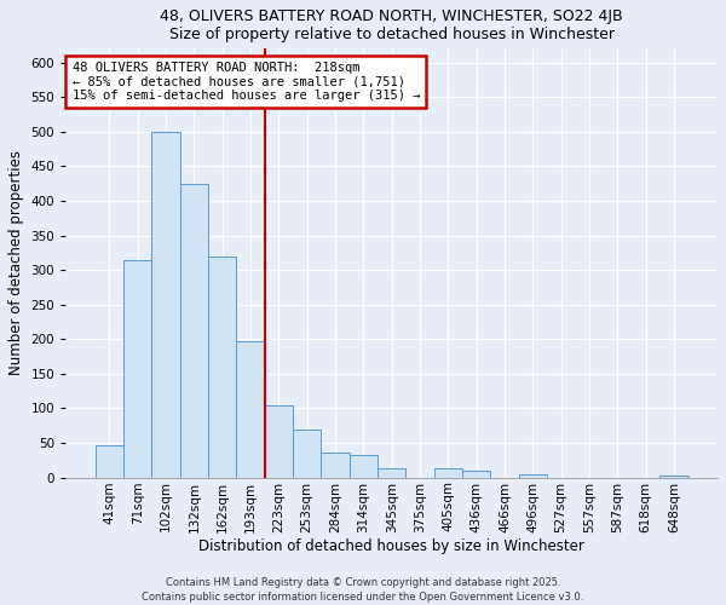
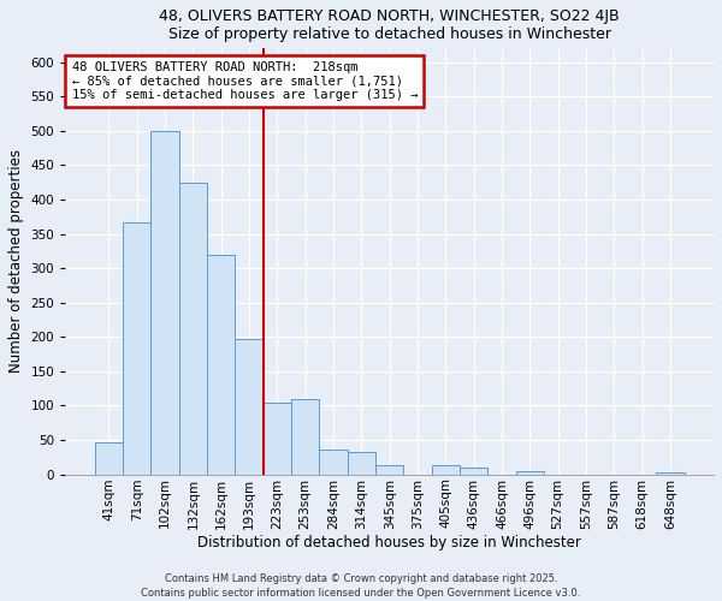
71sqm: 314 -> 366
253sqm: 70 -> 110
